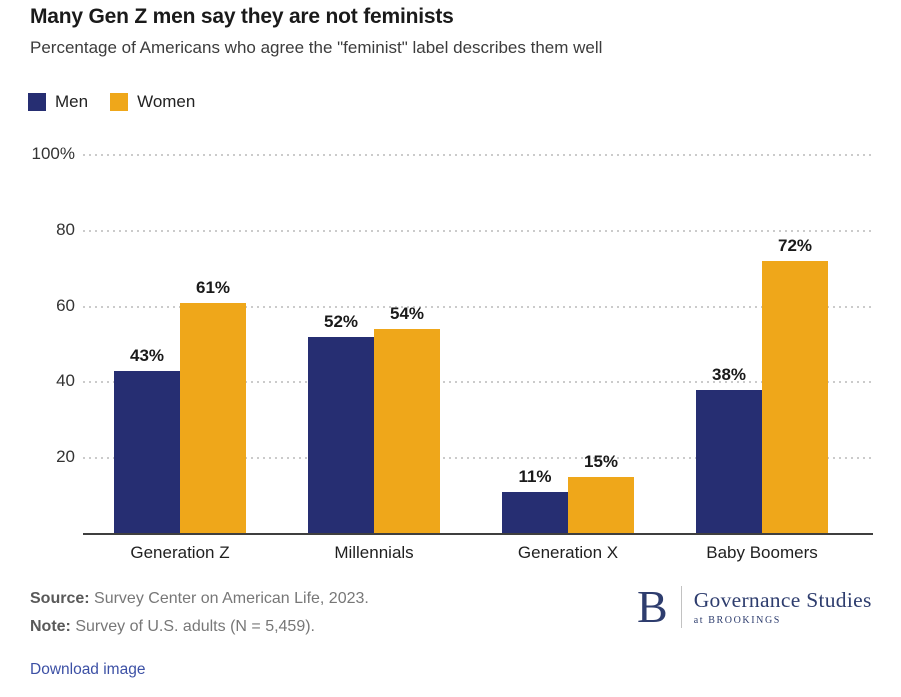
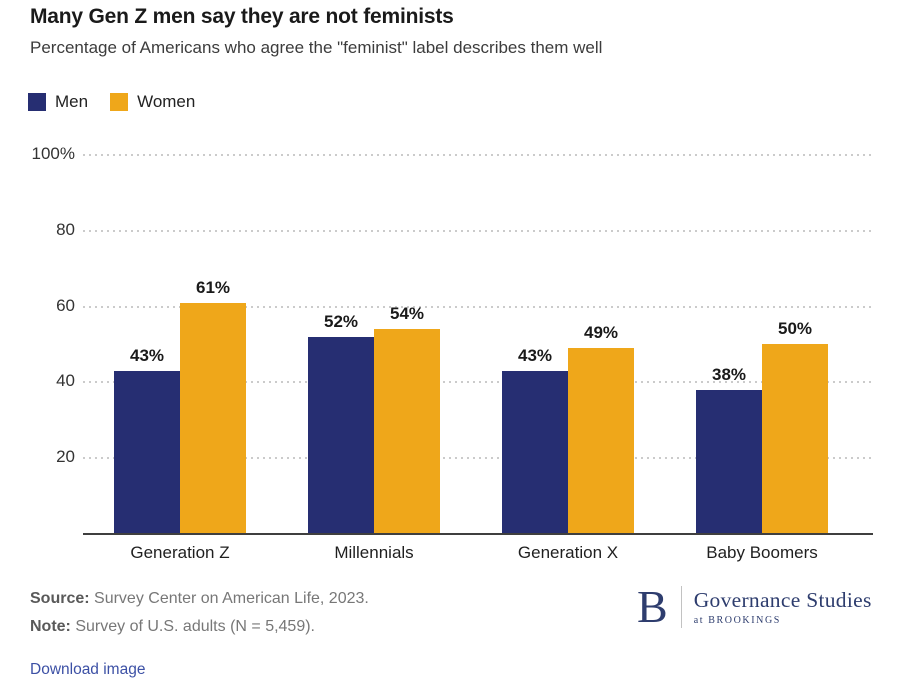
Men/Generation X: 11% -> 43%
Women/Generation X: 15% -> 49%
Women/Baby Boomers: 72% -> 50%
